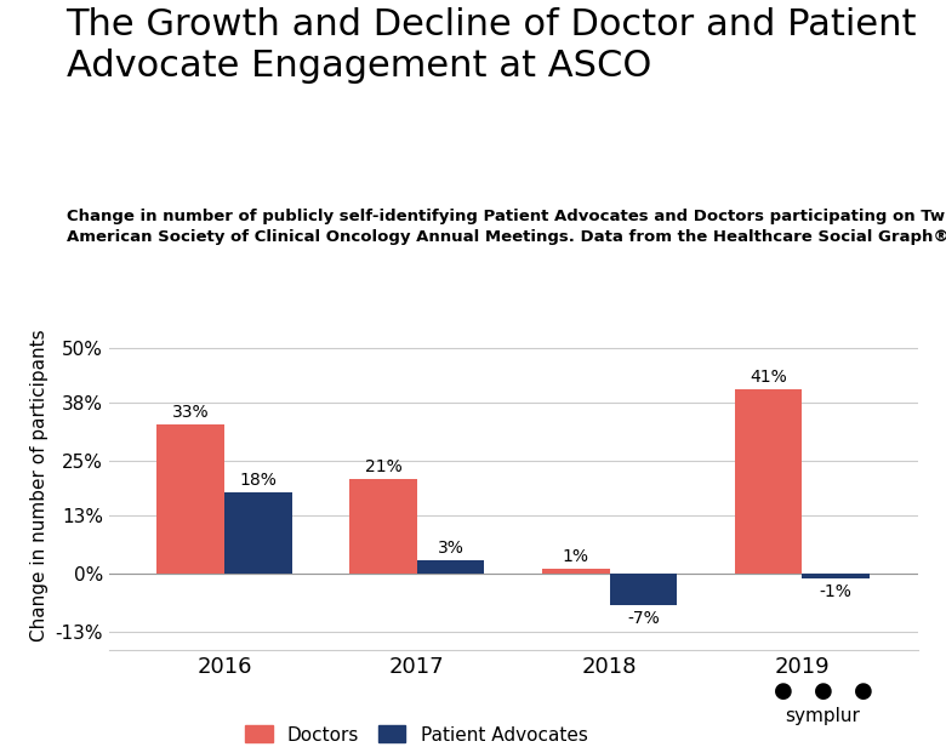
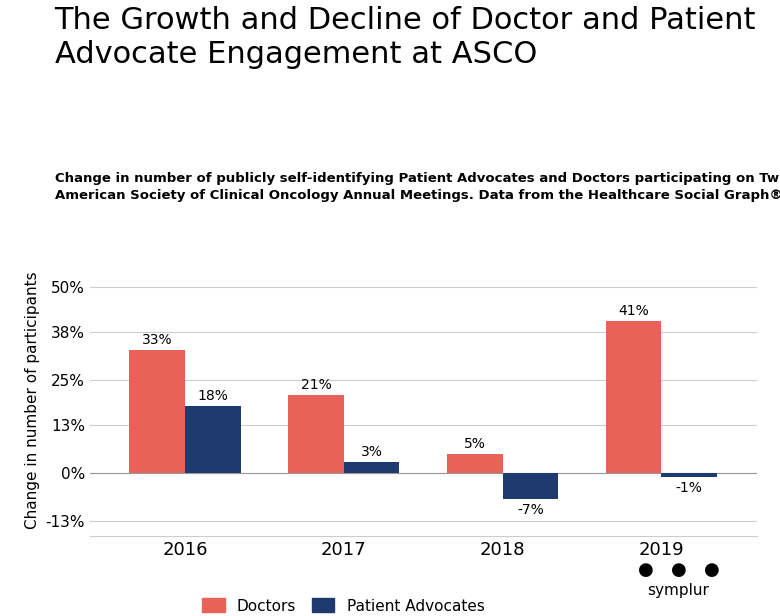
Doctors/2018: 1% -> 5%
